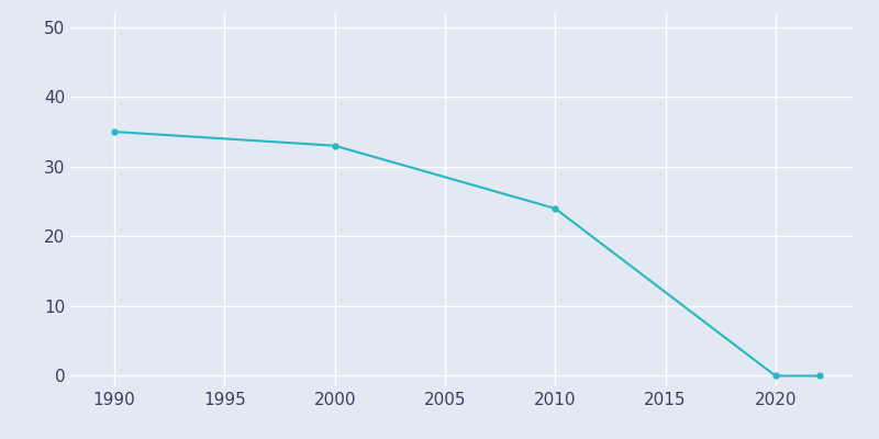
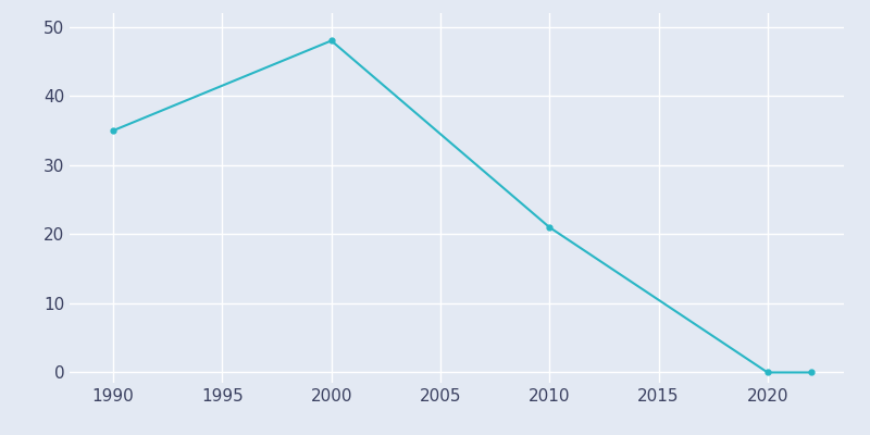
2000: 33 -> 48
2010: 24 -> 21
